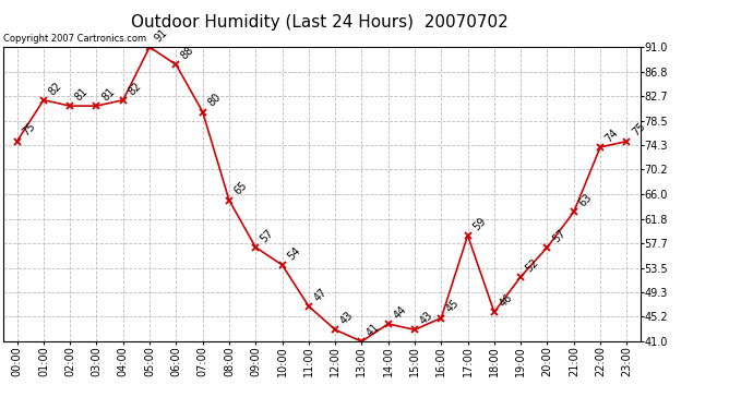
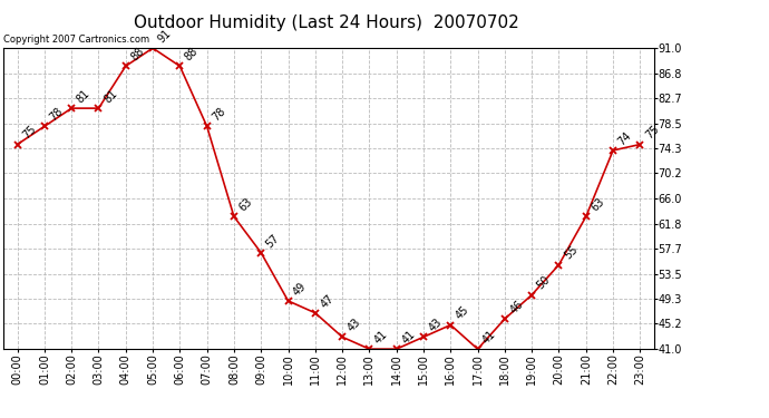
01:00: 82 -> 78
04:00: 82 -> 88
07:00: 80 -> 78
08:00: 65 -> 63
10:00: 54 -> 49
14:00: 44 -> 41
17:00: 59 -> 41
19:00: 52 -> 50
20:00: 57 -> 55
